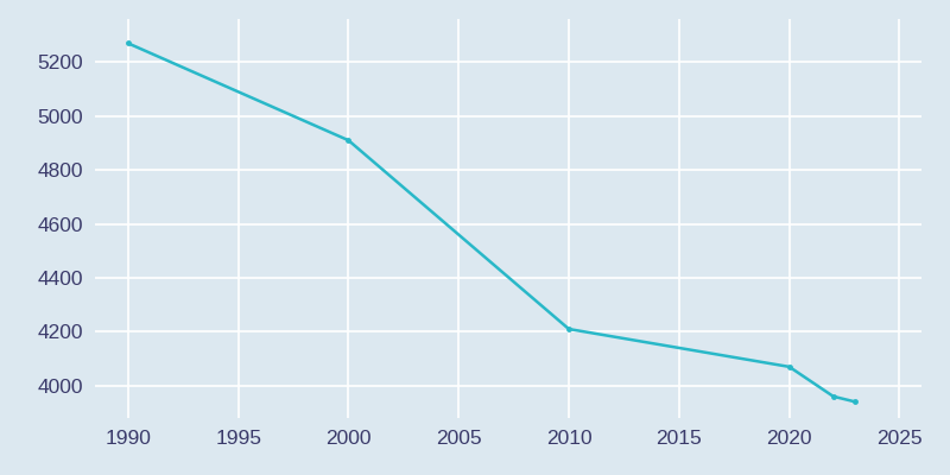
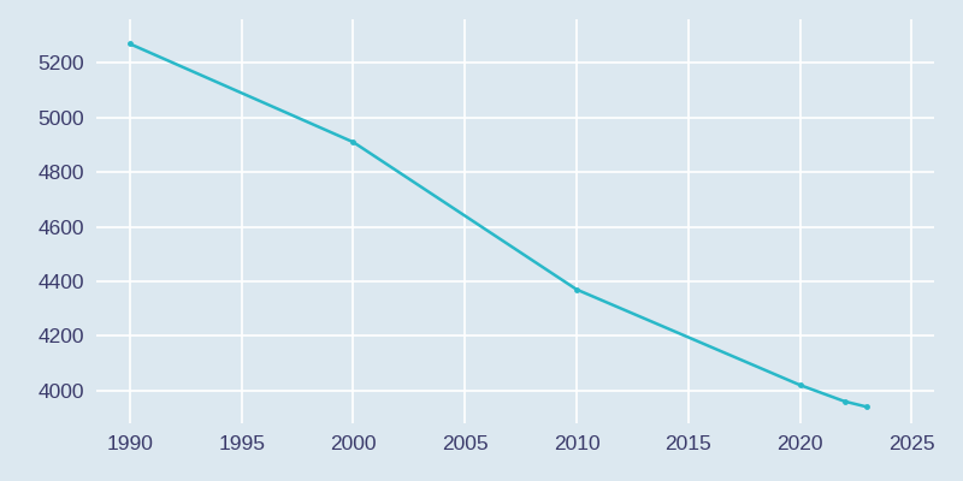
2010: 4210 -> 4370
2020: 4070 -> 4020
